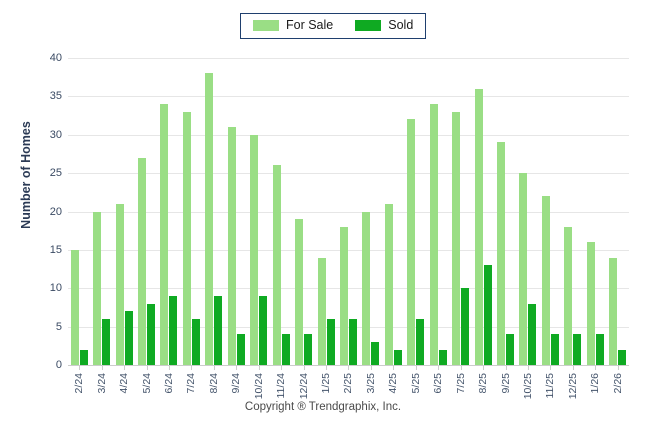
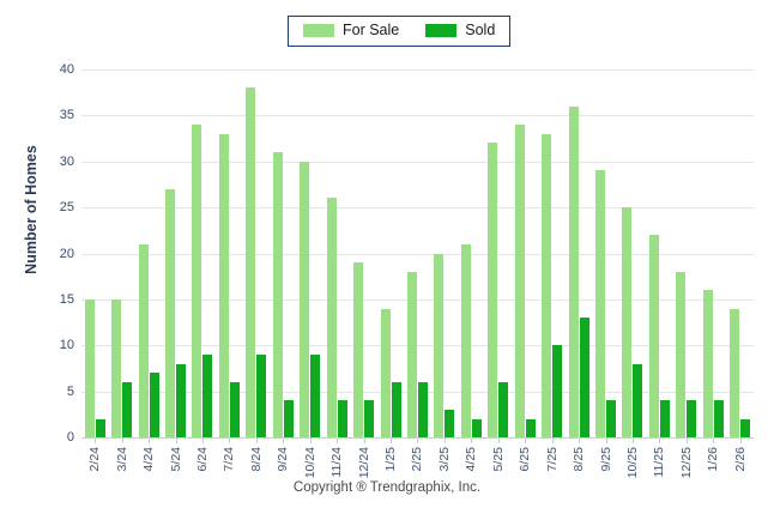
For Sale/3/24: 20 -> 15
